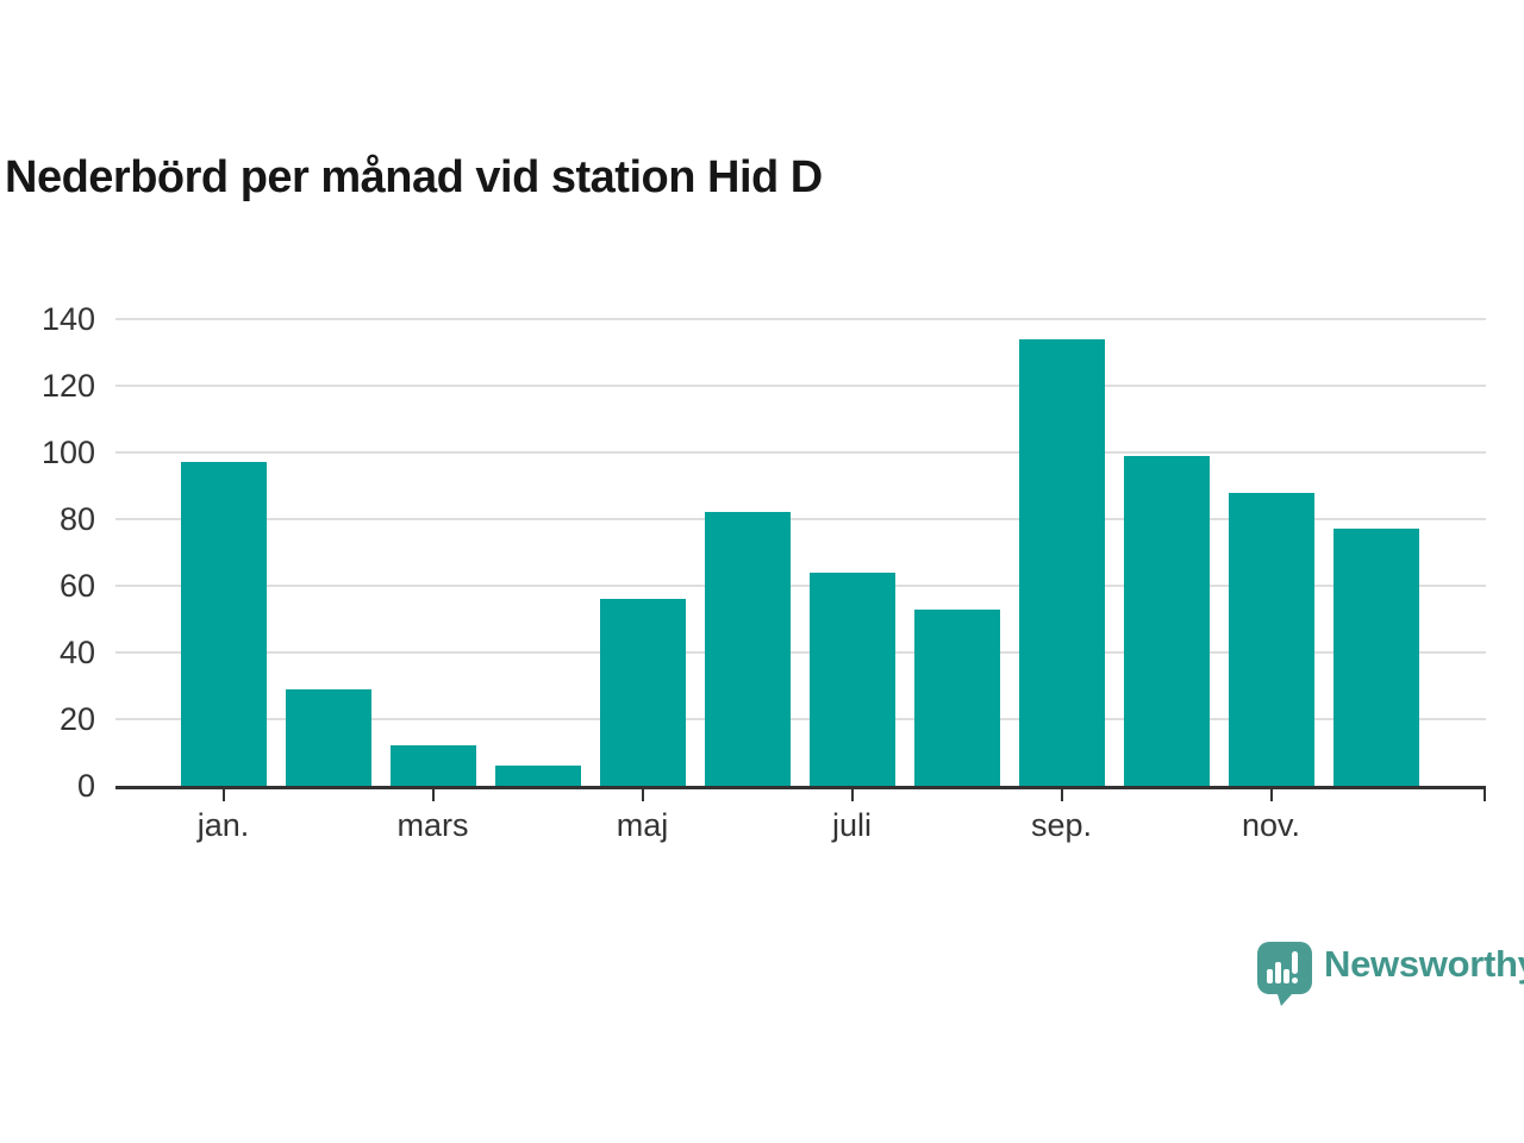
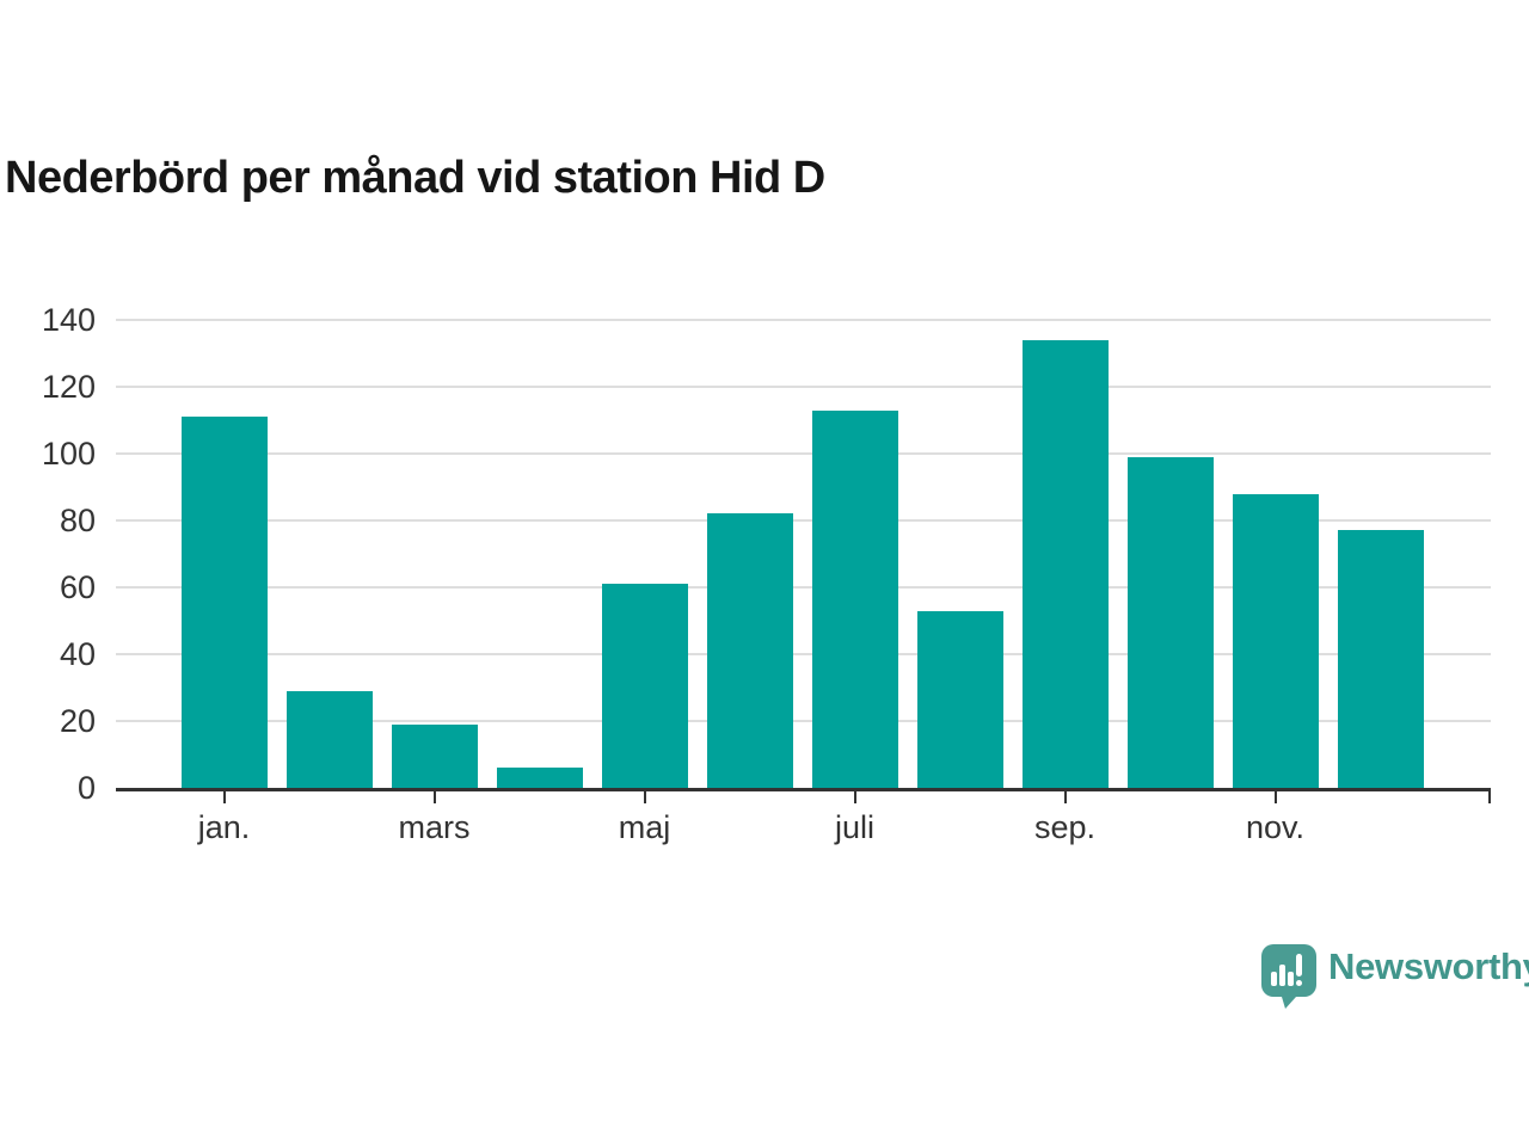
jan.: 97 -> 111
mars: 12 -> 19
maj: 56 -> 61
juli: 64 -> 113
